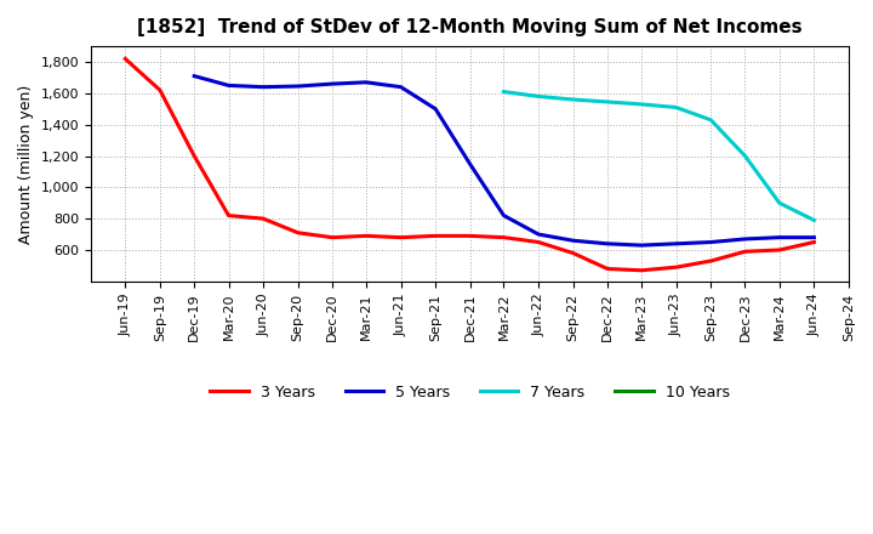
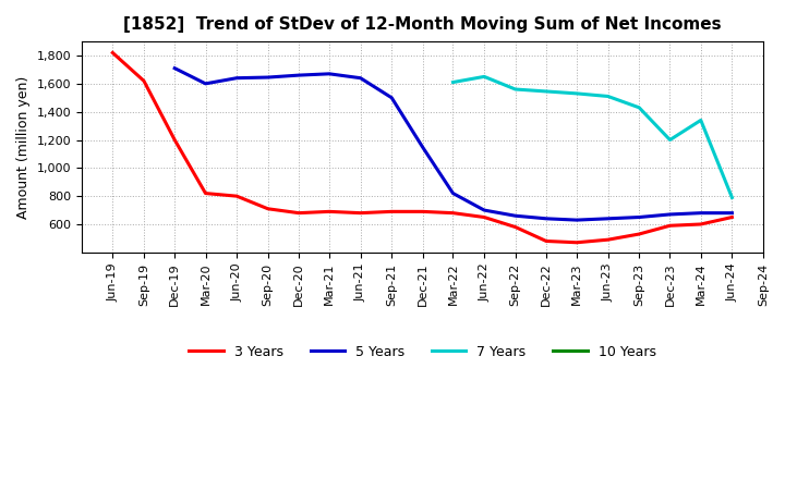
5 Years/Mar-20: 1,650 -> 1,600
7 Years/Jun-22: 1,580 -> 1,650
7 Years/Mar-24: 900 -> 1,340
